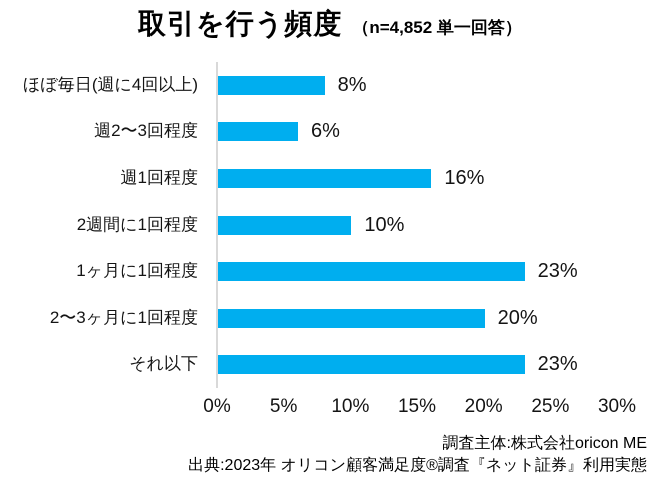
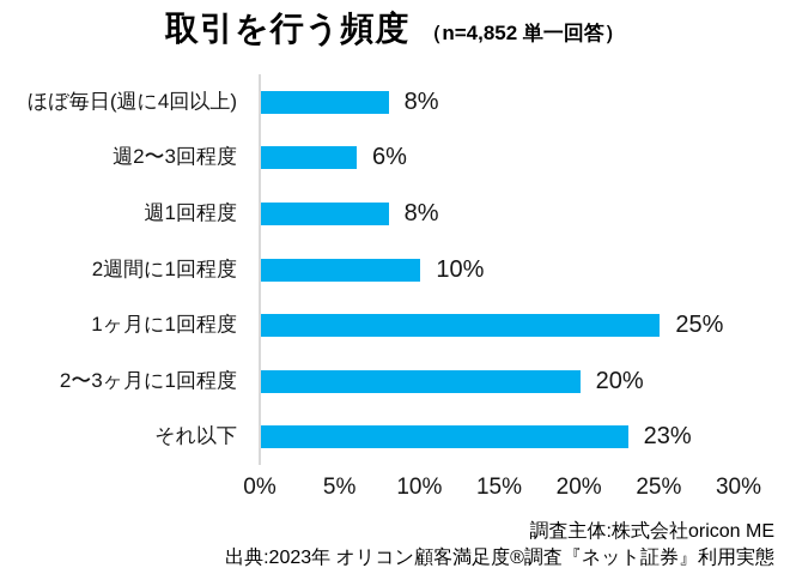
週1回程度: 16% -> 8%
1ヶ月に1回程度: 23% -> 25%
